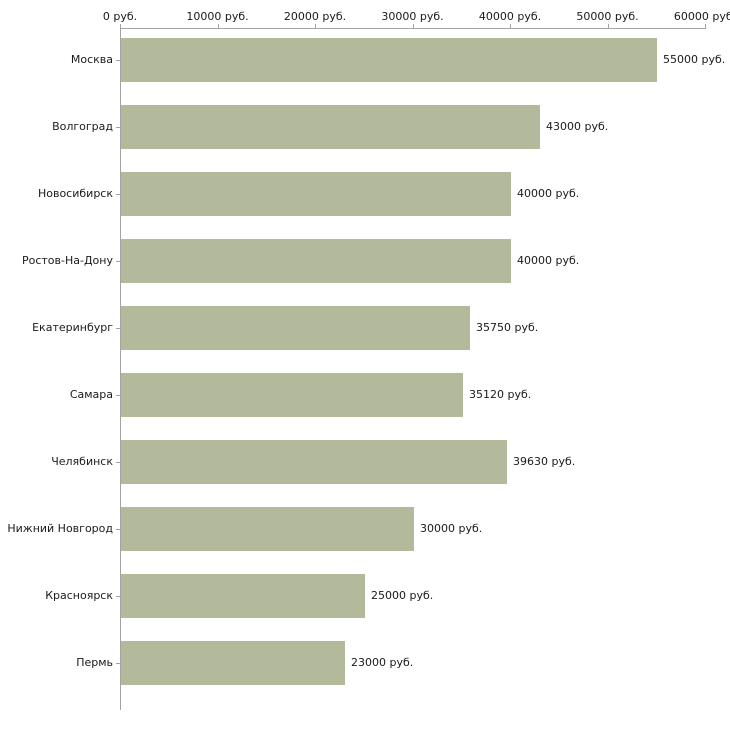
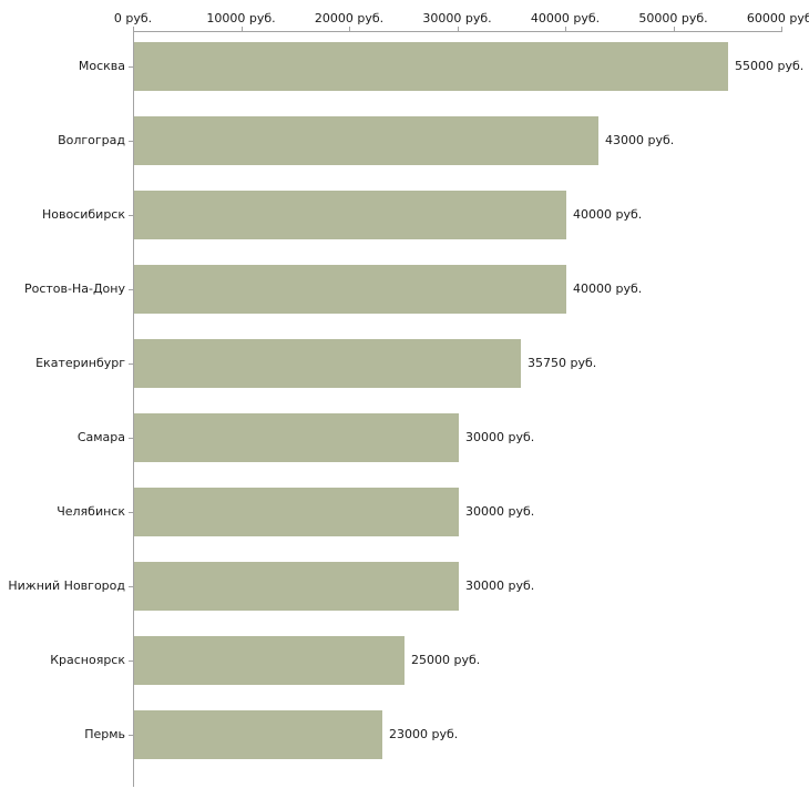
Самара: 35120 -> 30000
Челябинск: 39630 -> 30000
